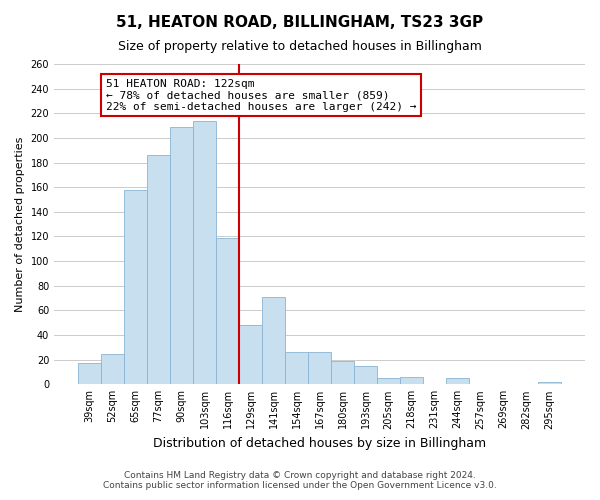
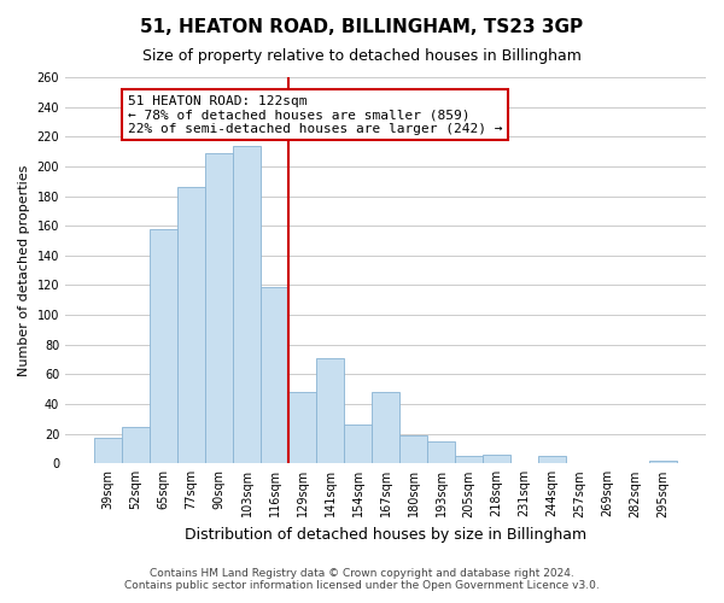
167sqm: 26 -> 48
